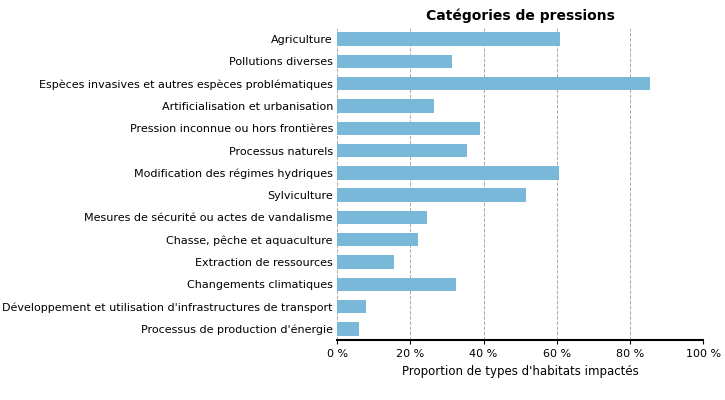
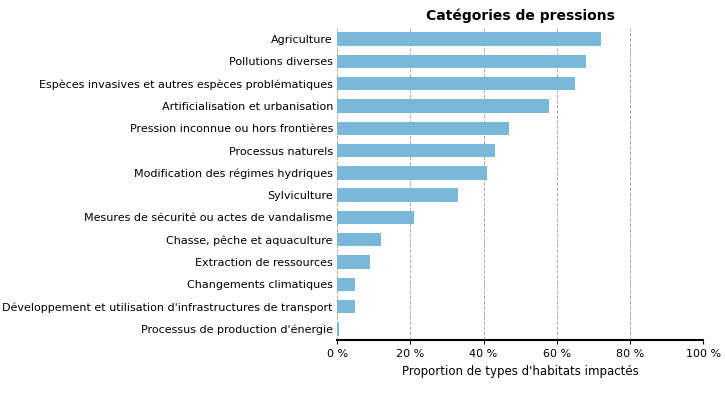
Agriculture: 61.0 % -> 72.0 %
Pollutions diverses: 31.5 % -> 68.0 %
Espèces invasives et autres espèces problématiques: 85.5 % -> 65.0 %
Artificialisation et urbanisation: 26.5 % -> 58.0 %
Pression inconnue ou hors frontières: 39.0 % -> 47.0 %
Processus naturels: 35.5 % -> 43.0 %
Modification des régimes hydriques: 60.5 % -> 41.0 %
Sylviculture: 51.5 % -> 33.0 %
Mesures de sécurité ou actes de vandalisme: 24.5 % -> 21.0 %
Chasse, pêche et aquaculture: 22.0 % -> 12.0 %
Extraction de ressources: 15.5 % -> 9.0 %
Changements climatiques: 32.5 % -> 5.0 %
Développement et utilisation d'infrastructures de transport: 8.0 % -> 5.0 %
Processus de production d'énergie: 6.0 % -> 0.5 %
